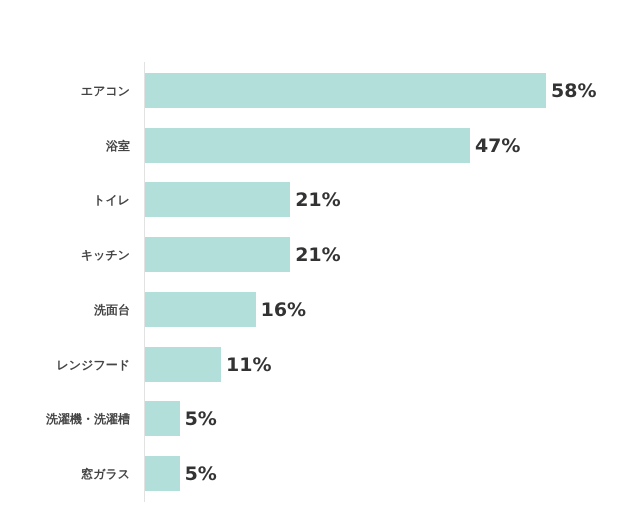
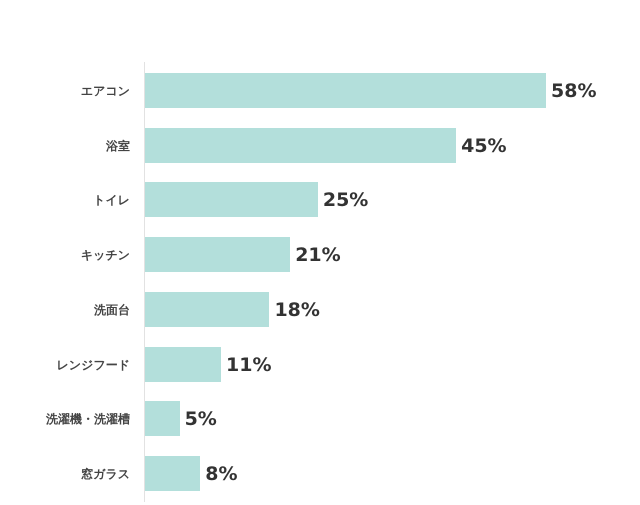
浴室: 47% -> 45%
トイレ: 21% -> 25%
洗面台: 16% -> 18%
窓ガラス: 5% -> 8%
